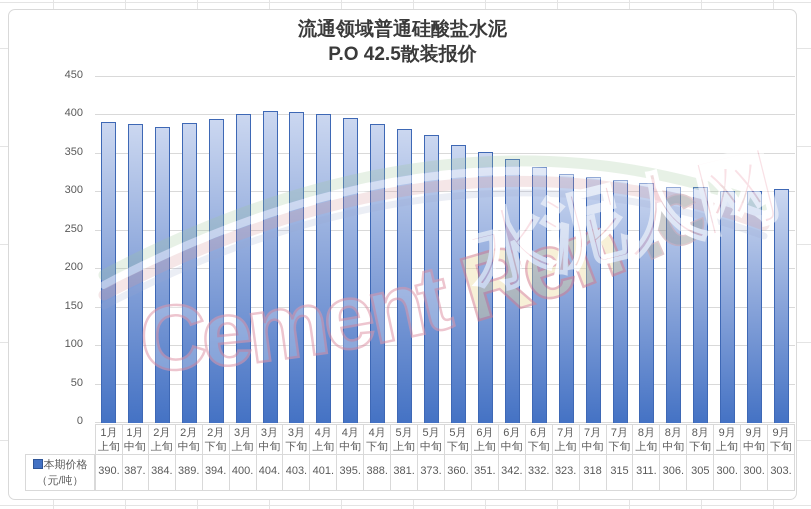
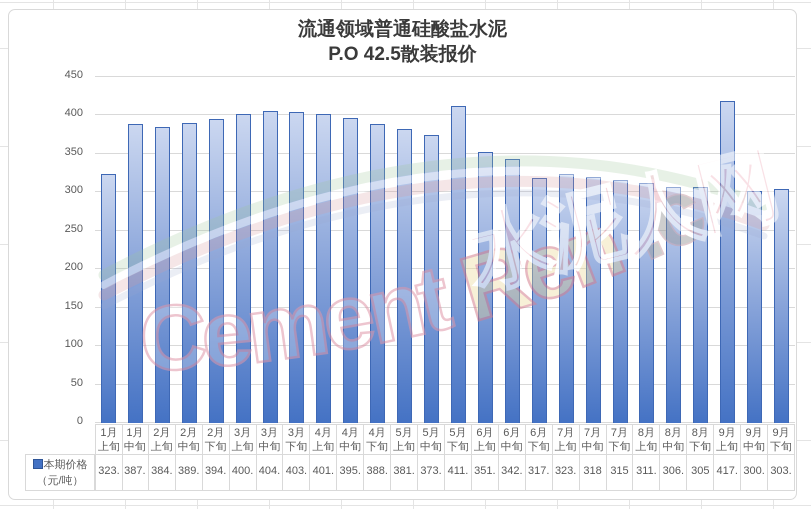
1月上旬: 390 -> 323
5月下旬: 360 -> 411
6月下旬: 332 -> 317
9月上旬: 300 -> 417
